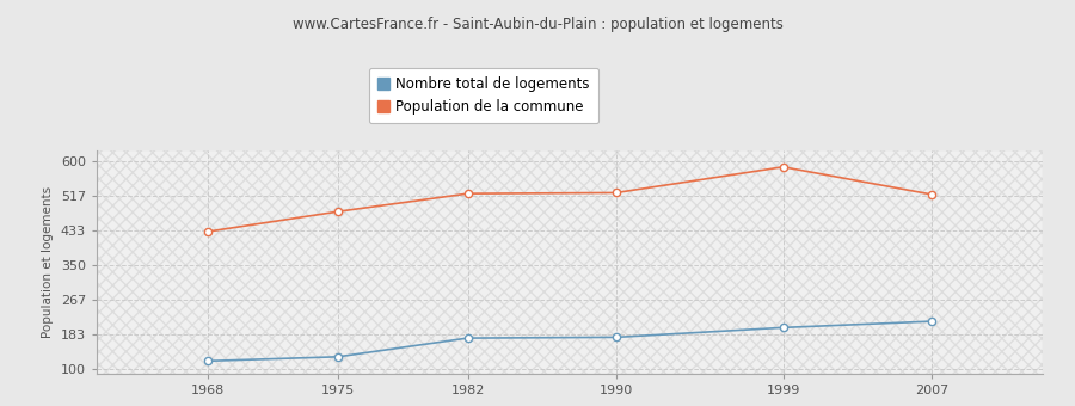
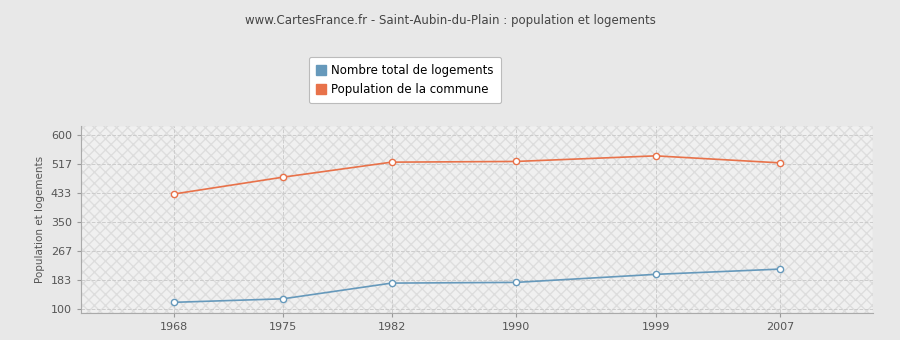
Population de la commune/1999: 585 -> 539
